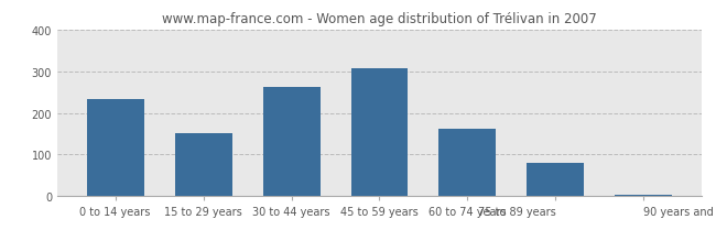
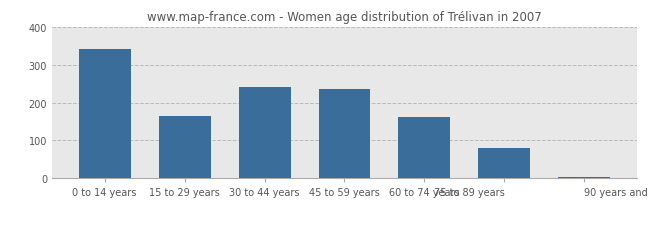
0 to 14 years: 232 -> 340
15 to 29 years: 150 -> 165
30 to 44 years: 261 -> 240
45 to 59 years: 307 -> 235
